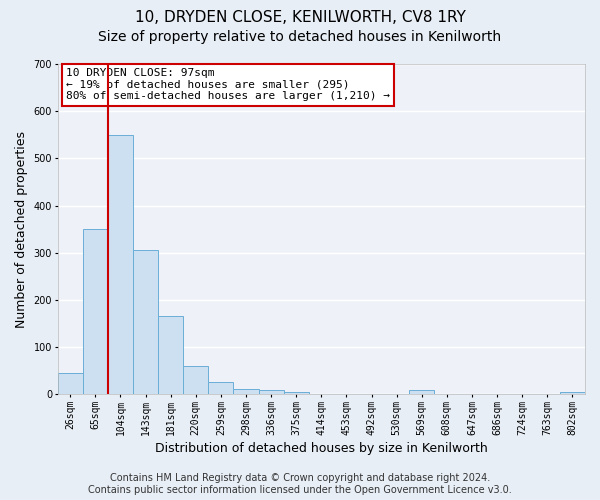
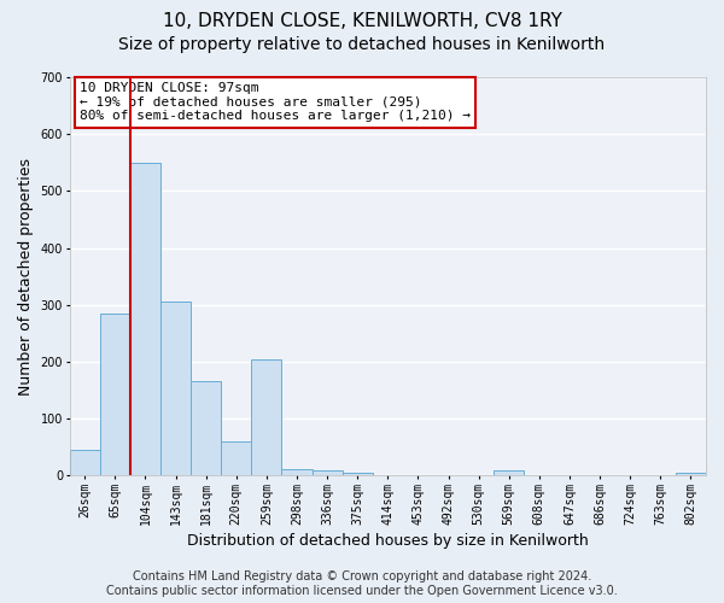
65sqm: 350 -> 285
259sqm: 25 -> 205
